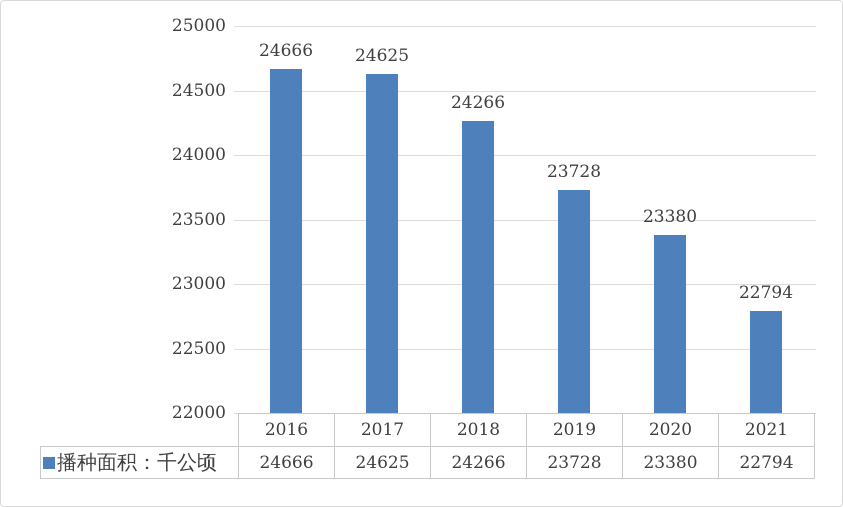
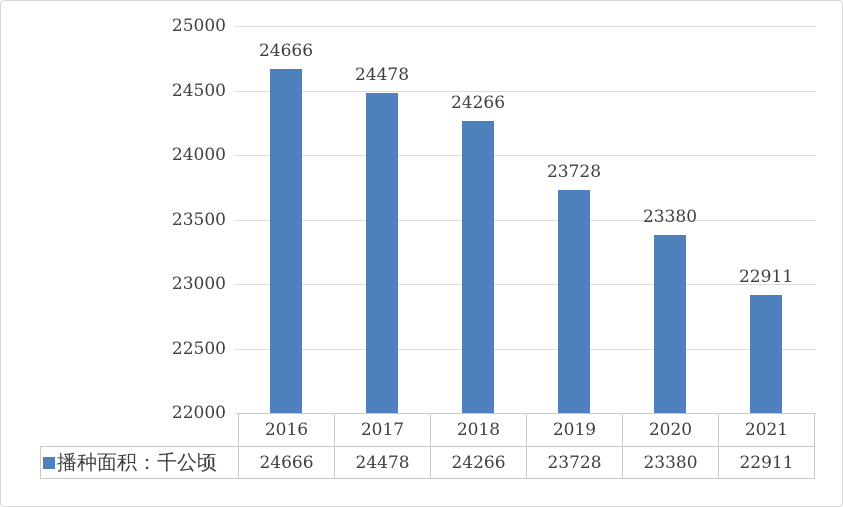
2017: 24625 -> 24478
2021: 22794 -> 22911
